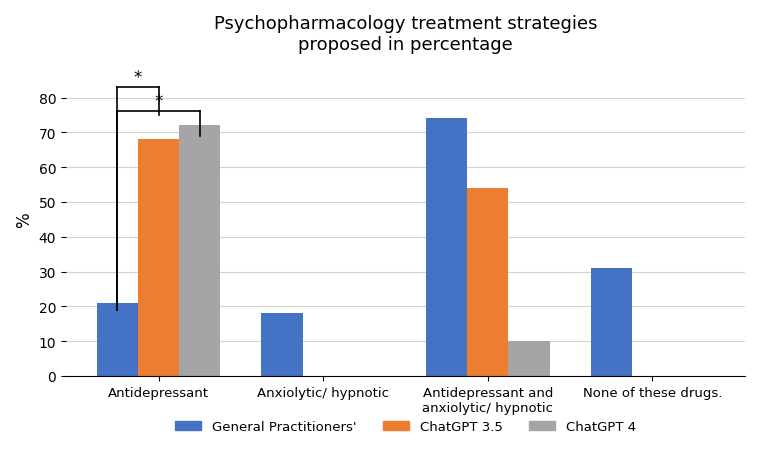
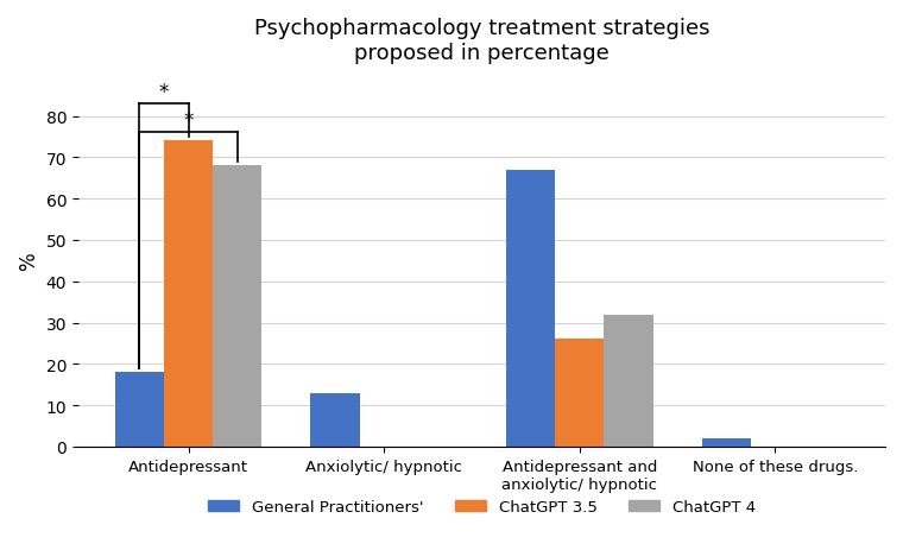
General Practitioners'/Antidepressant: 21 -> 18
ChatGPT 3.5/Antidepressant: 68 -> 74
ChatGPT 4/Antidepressant: 72 -> 68
General Practitioners'/Anxiolytic/ hypnotic: 18 -> 13
General Practitioners'/Antidepressant and anxiolytic/ hypnotic: 74 -> 67
ChatGPT 3.5/Antidepressant and anxiolytic/ hypnotic: 54 -> 26
ChatGPT 4/Antidepressant and anxiolytic/ hypnotic: 10 -> 32
General Practitioners'/None of these drugs.: 31 -> 2
